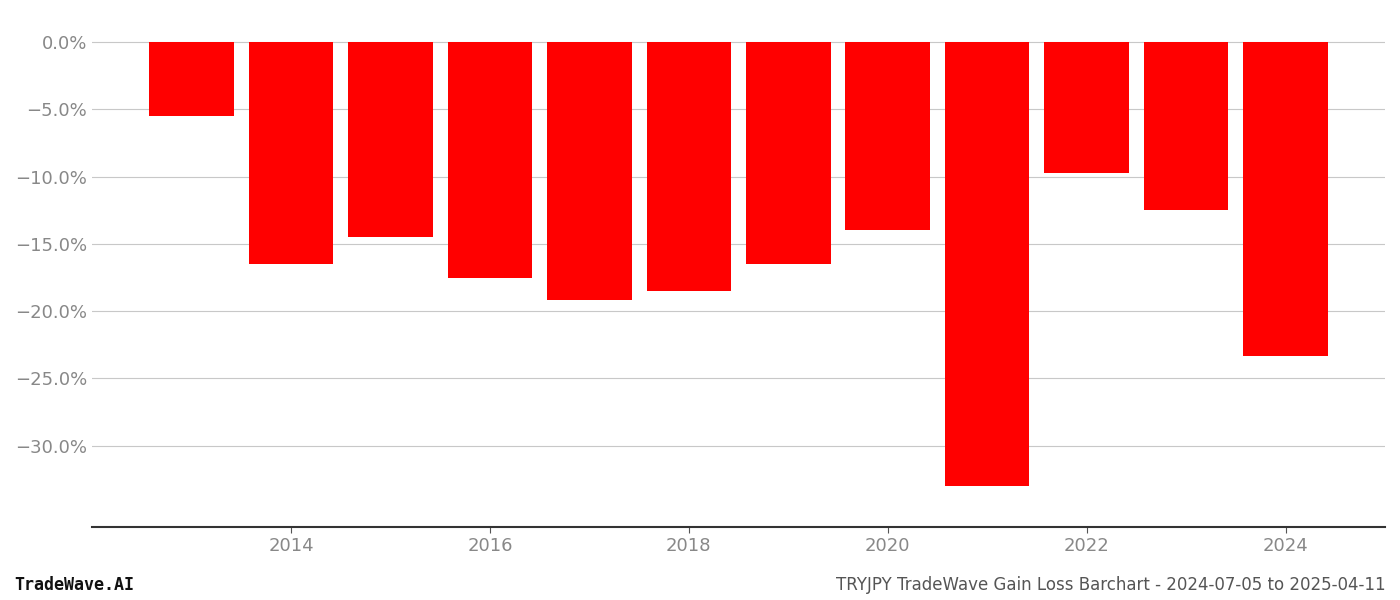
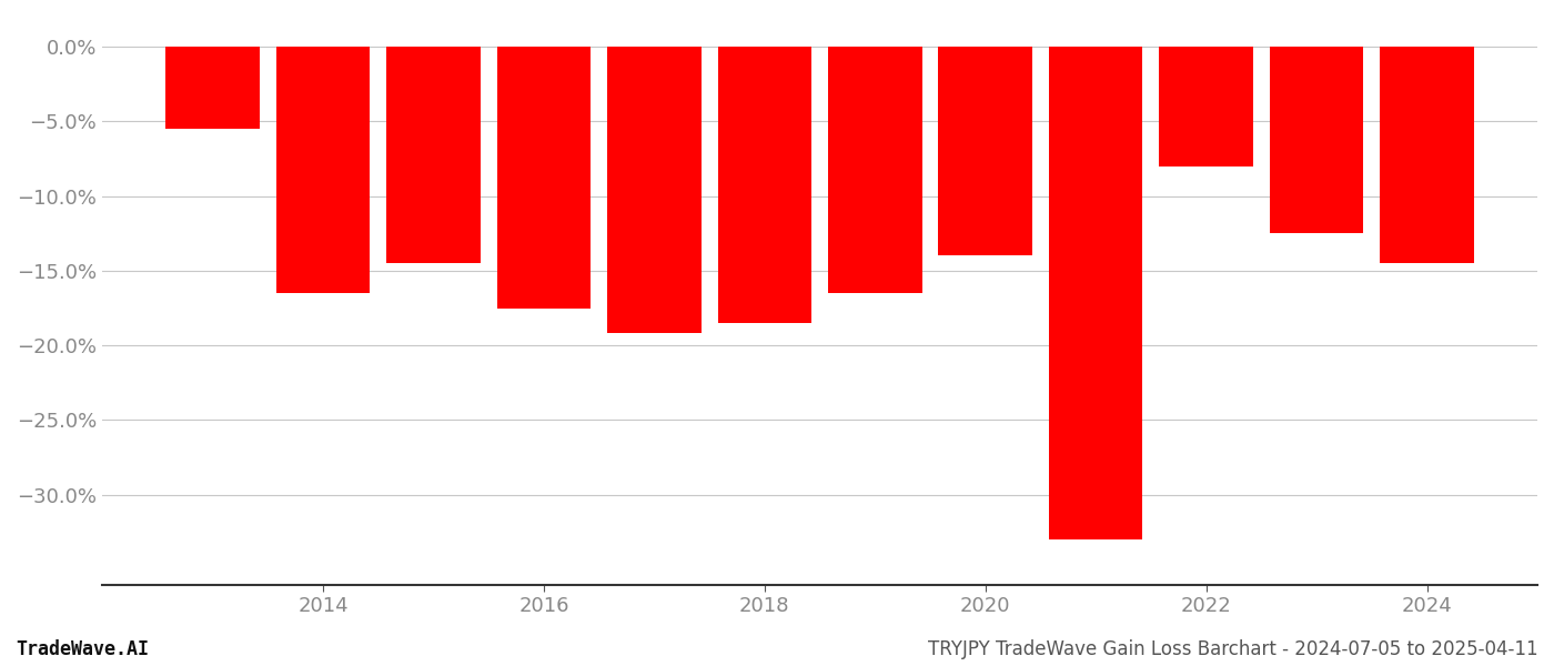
2022: -9.7% -> -8.0%
2024: -23.3% -> -14.5%
